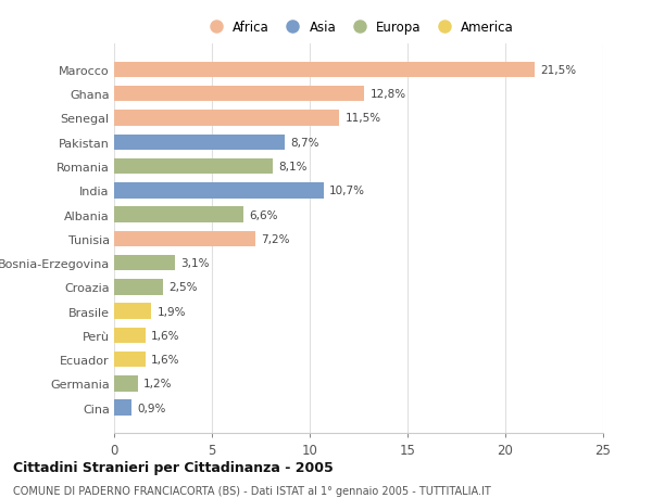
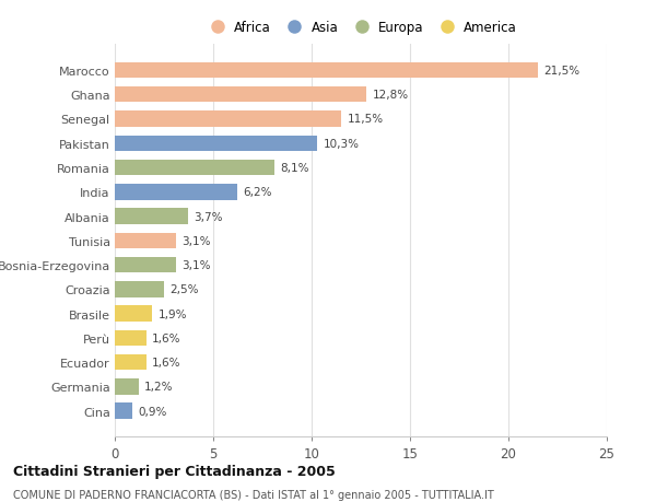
Pakistan: 8,7% -> 10,3%
India: 10,7% -> 6,2%
Albania: 6,6% -> 3,7%
Tunisia: 7,2% -> 3,1%
